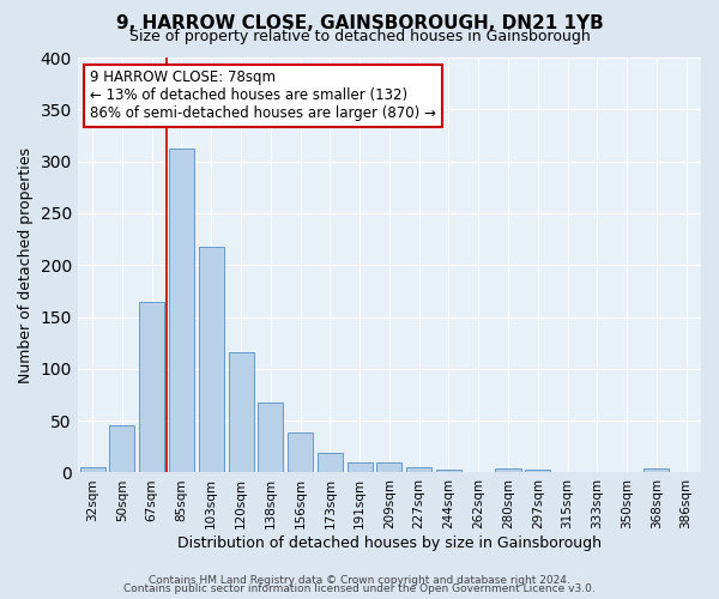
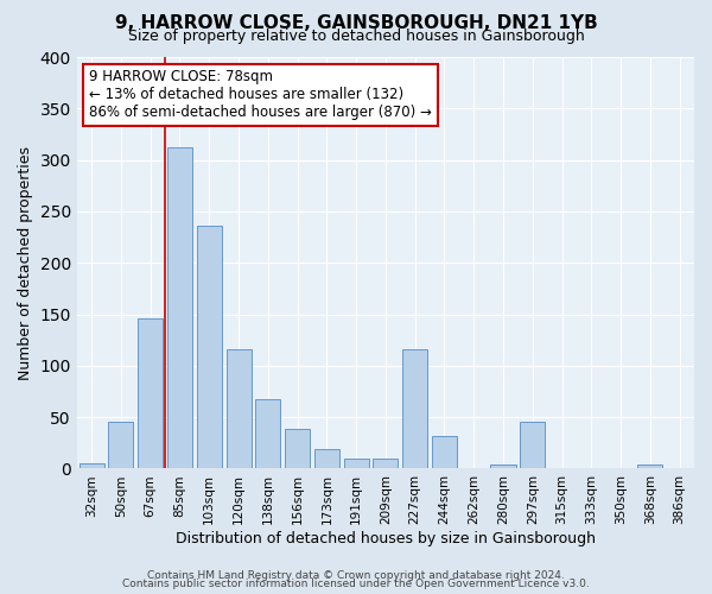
67sqm: 165 -> 146
103sqm: 218 -> 236
227sqm: 5 -> 116
244sqm: 3 -> 32
297sqm: 3 -> 46
